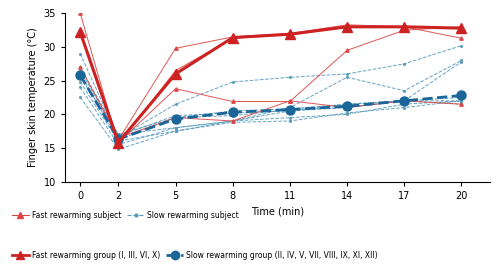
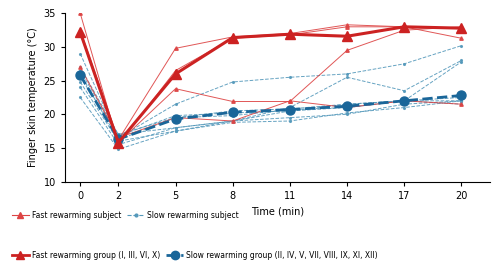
Fast rewarming group (I, III, VI, X)/14: 33.0 -> 31.6
